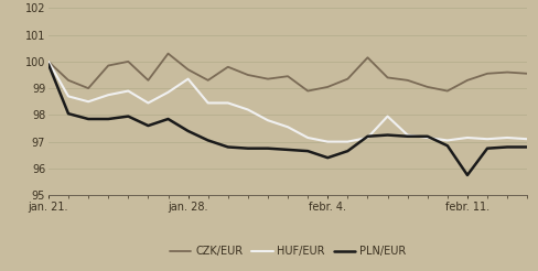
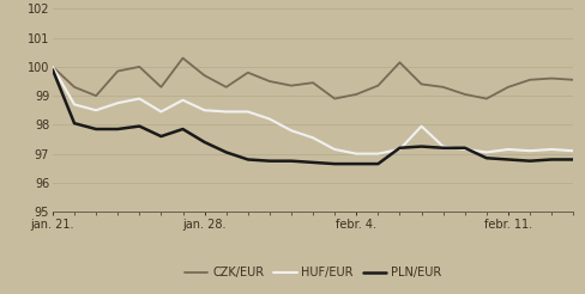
HUF/EUR/jan. 28.: 99.35 -> 98.50
PLN/EUR/febr. 4.: 96.40 -> 96.65
PLN/EUR/febr. 11.: 95.75 -> 96.80
